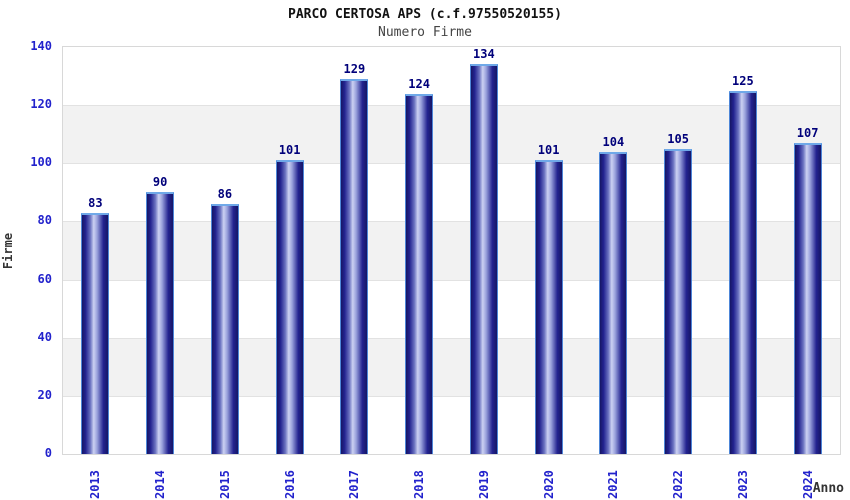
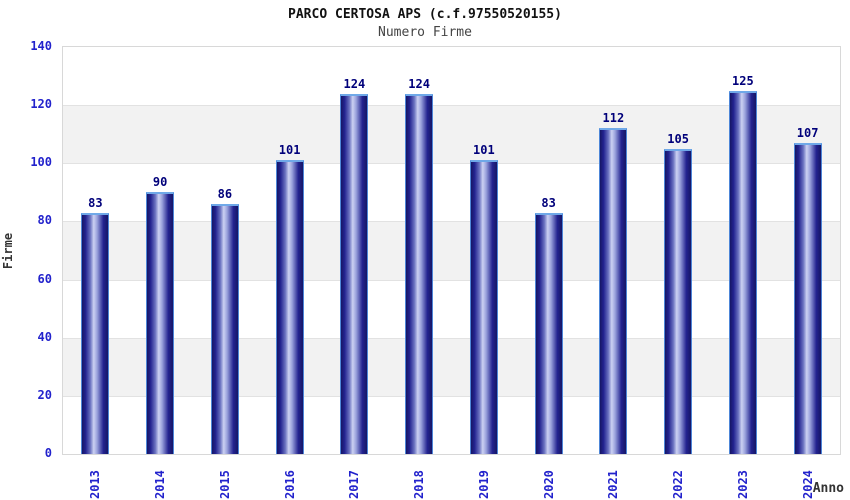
2017: 129 -> 124
2019: 134 -> 101
2020: 101 -> 83
2021: 104 -> 112
